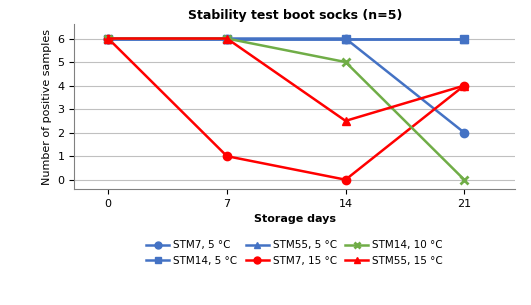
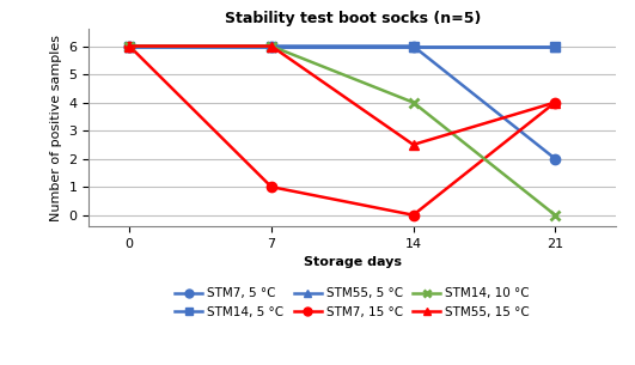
STM14, 10 °C/14: 5 -> 4
